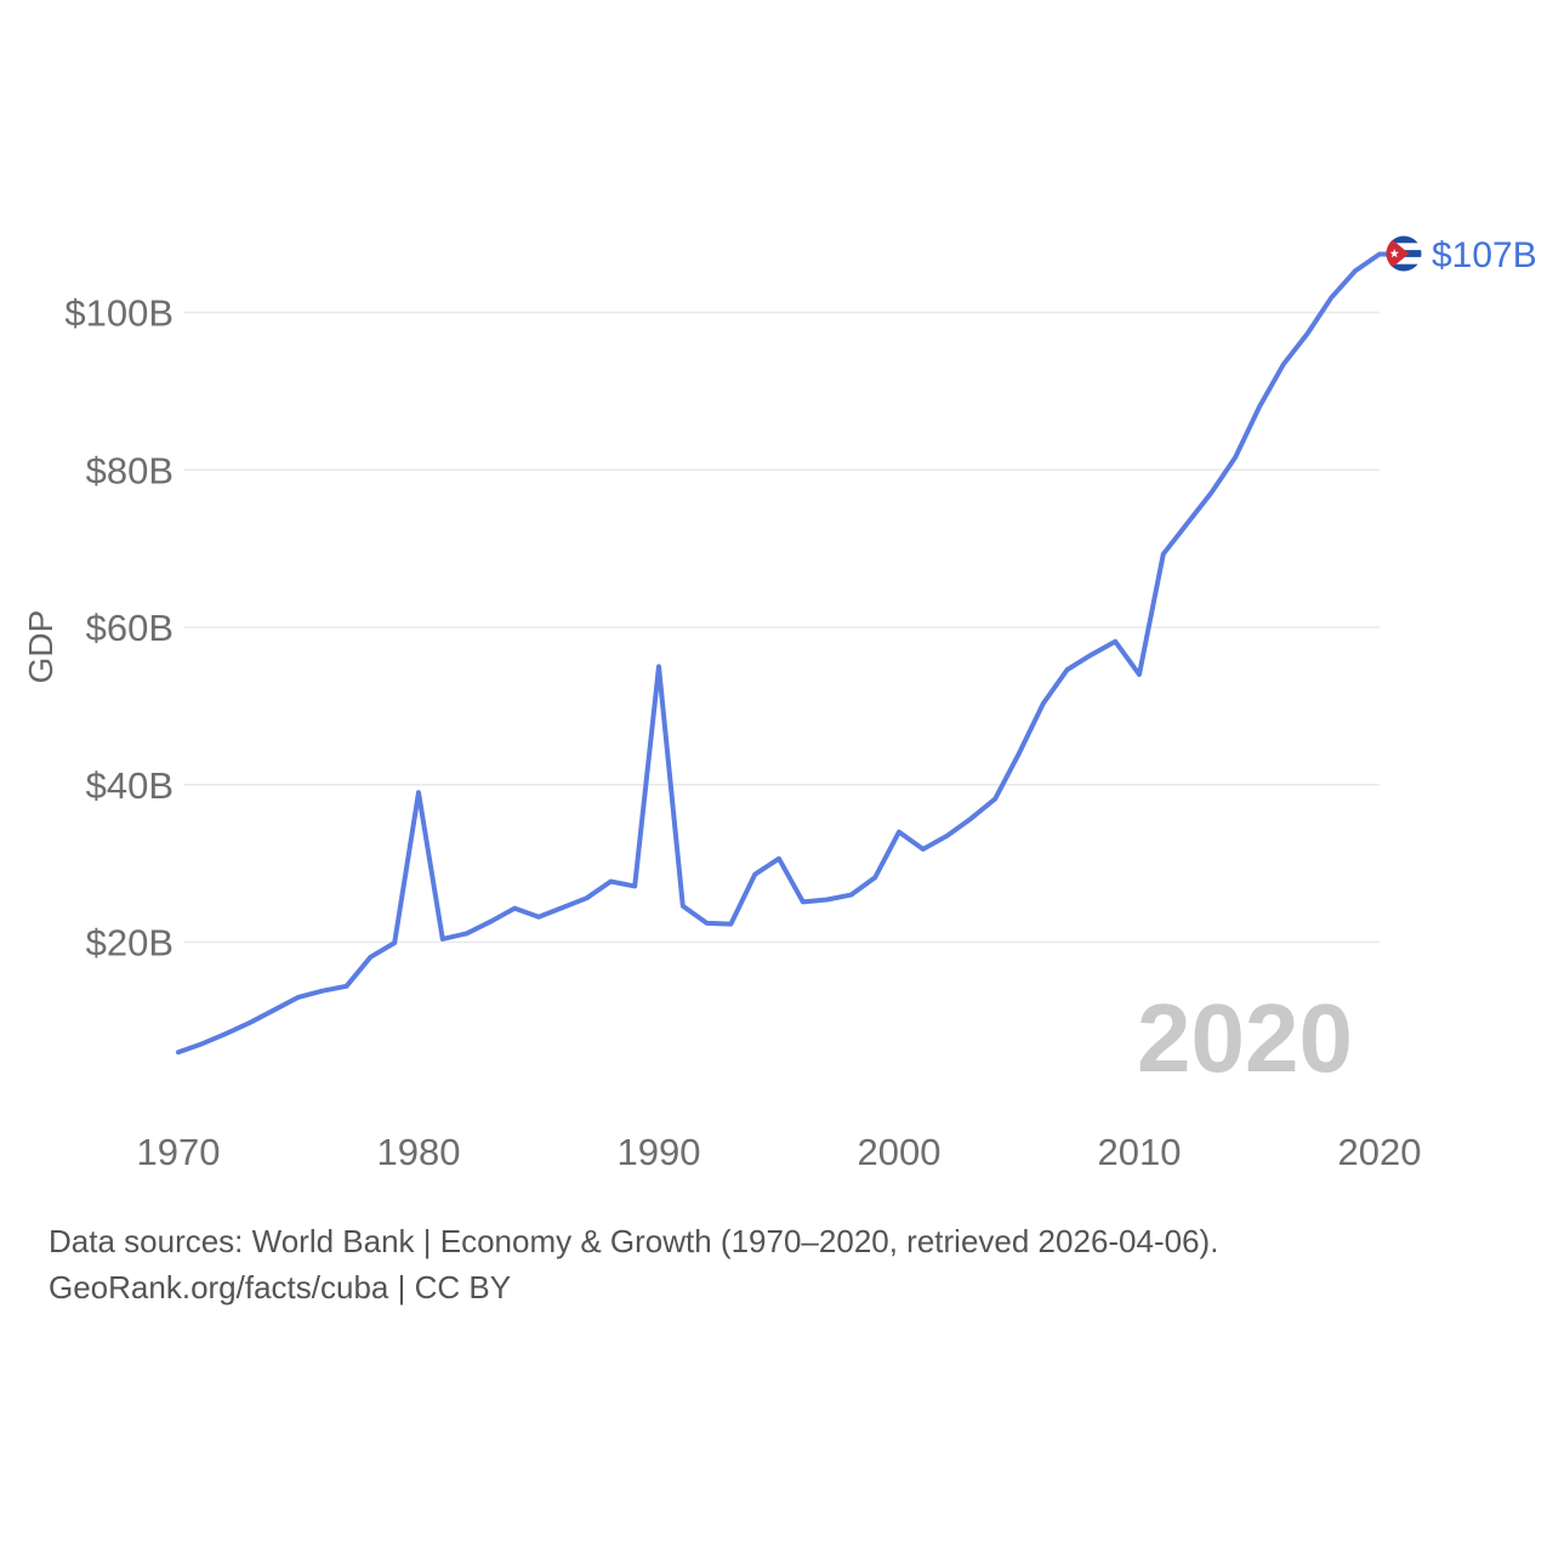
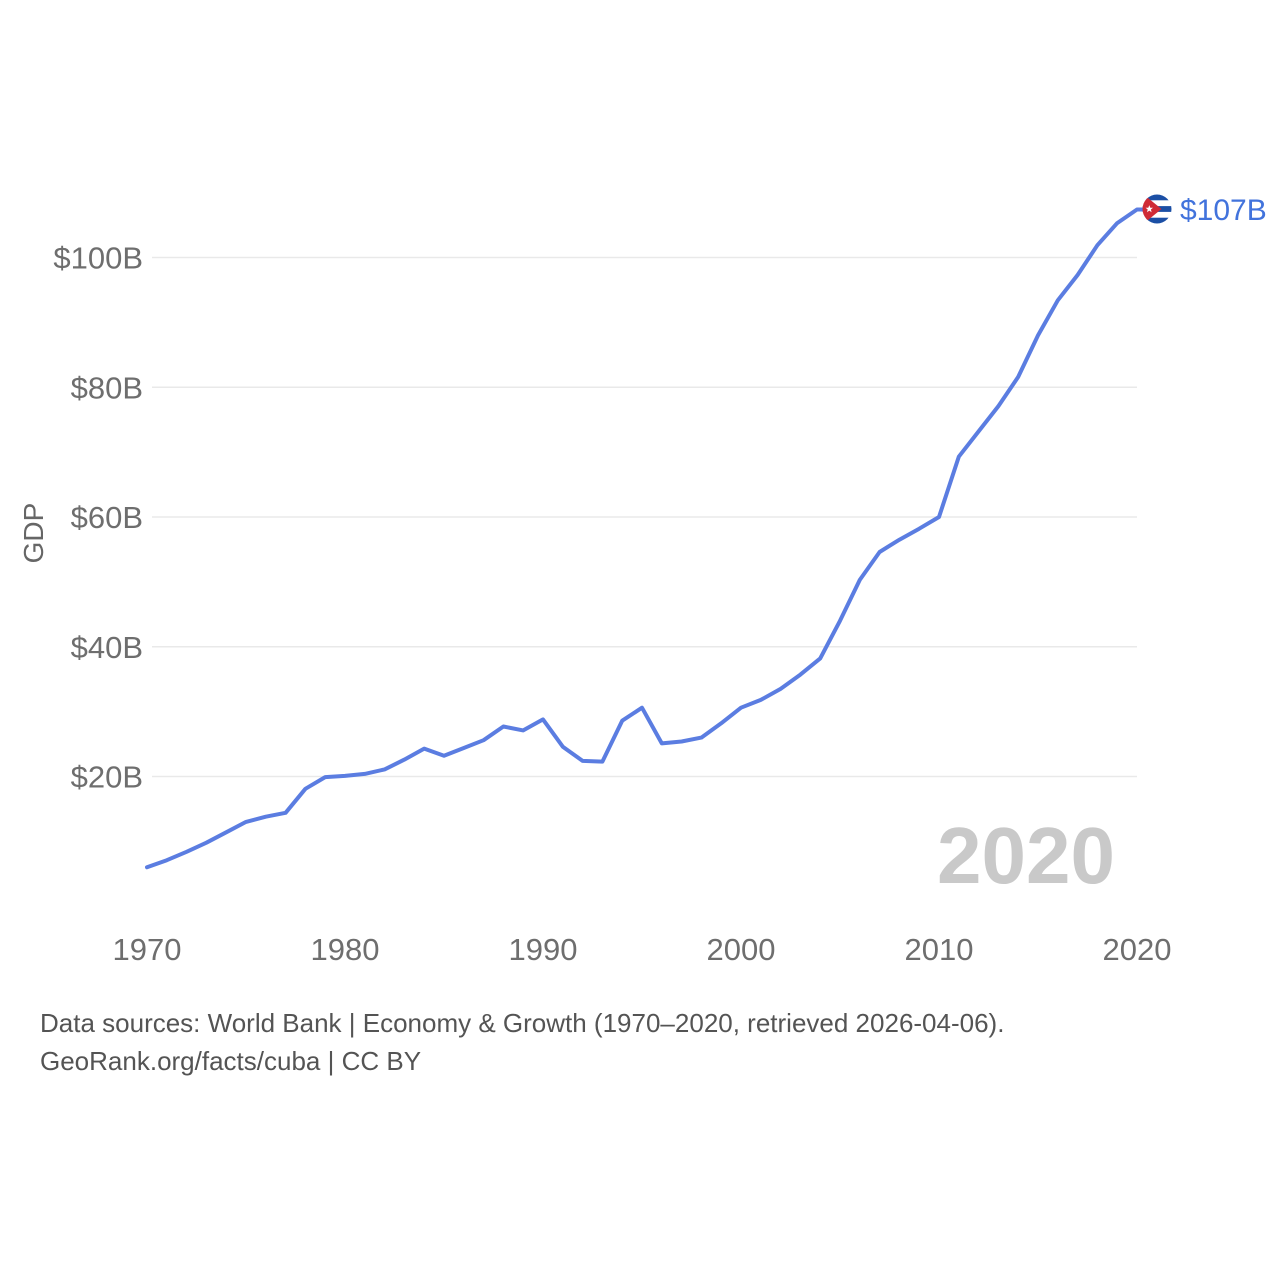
1980: $39B -> $20B
1990: $55B -> $29B
2000: $34B -> $31B
2010: $54B -> $60B
